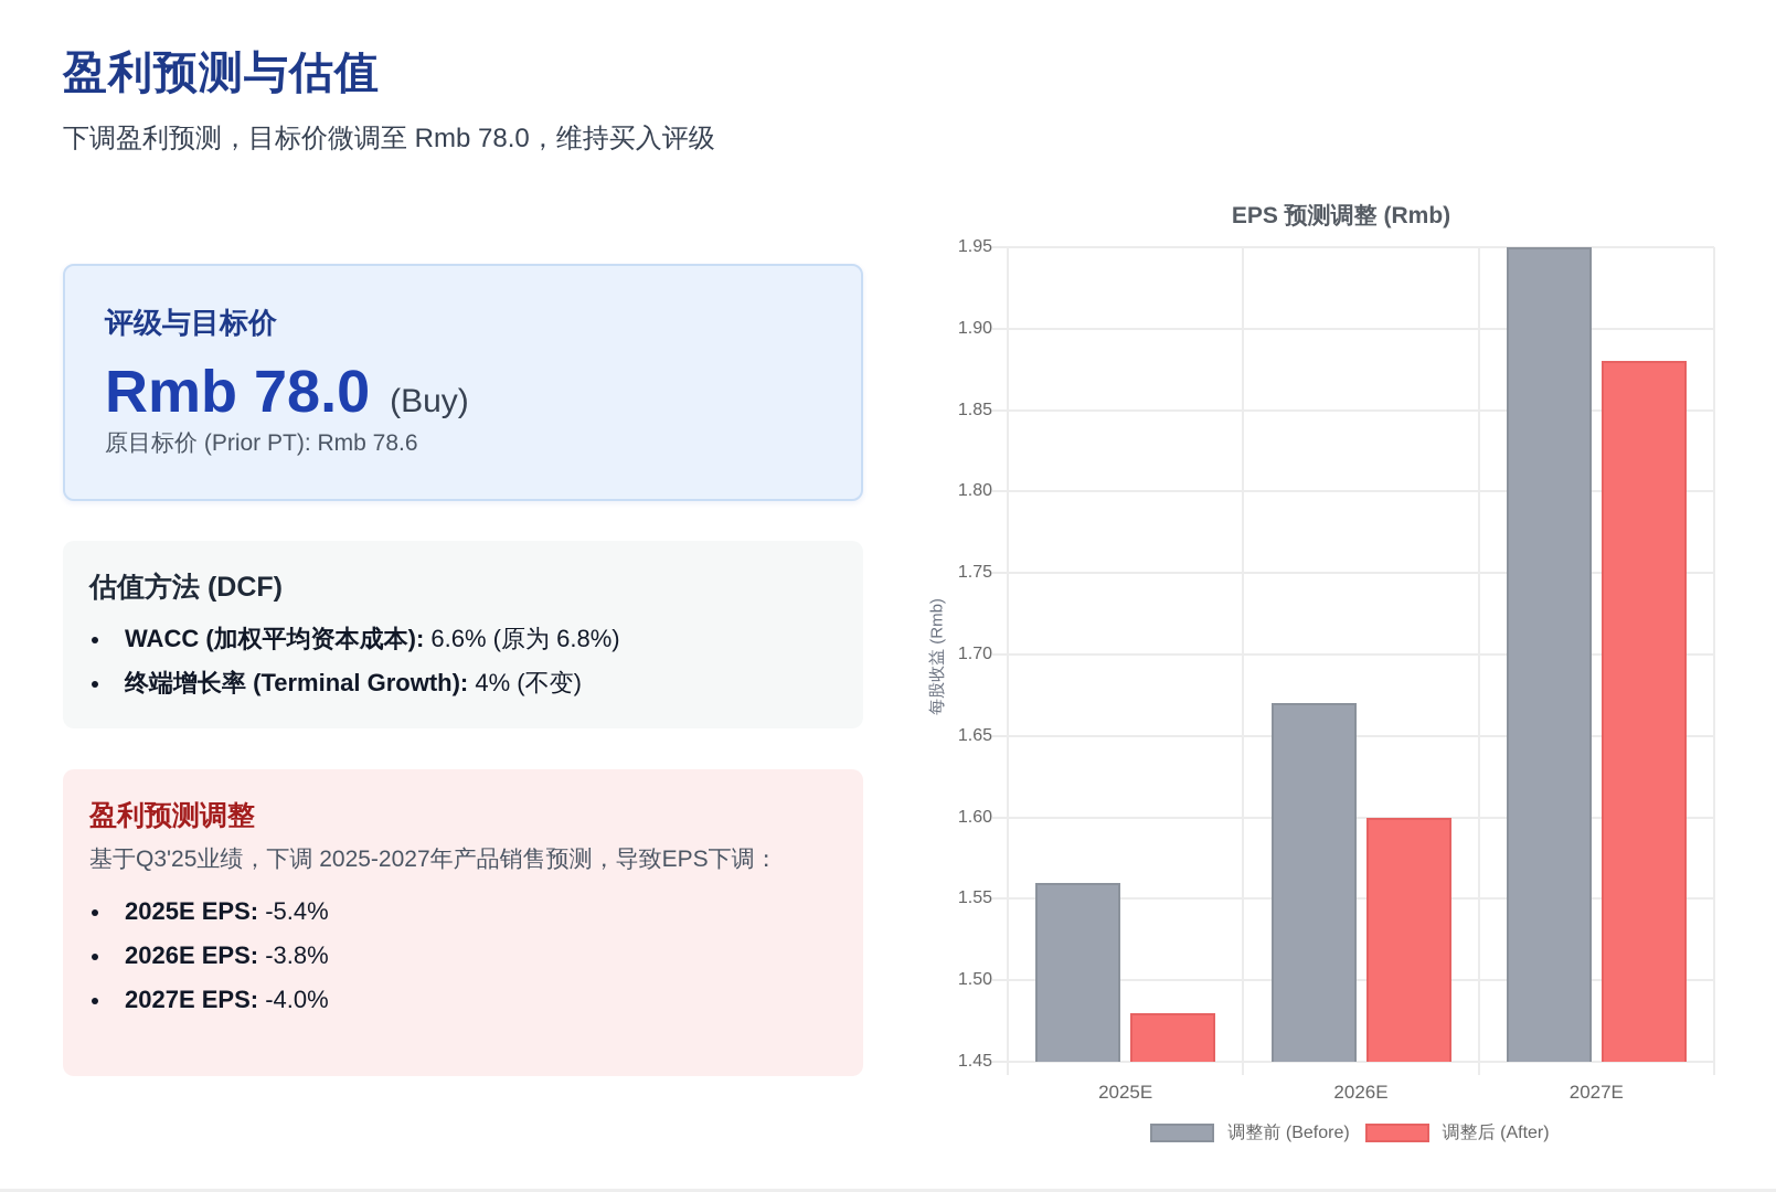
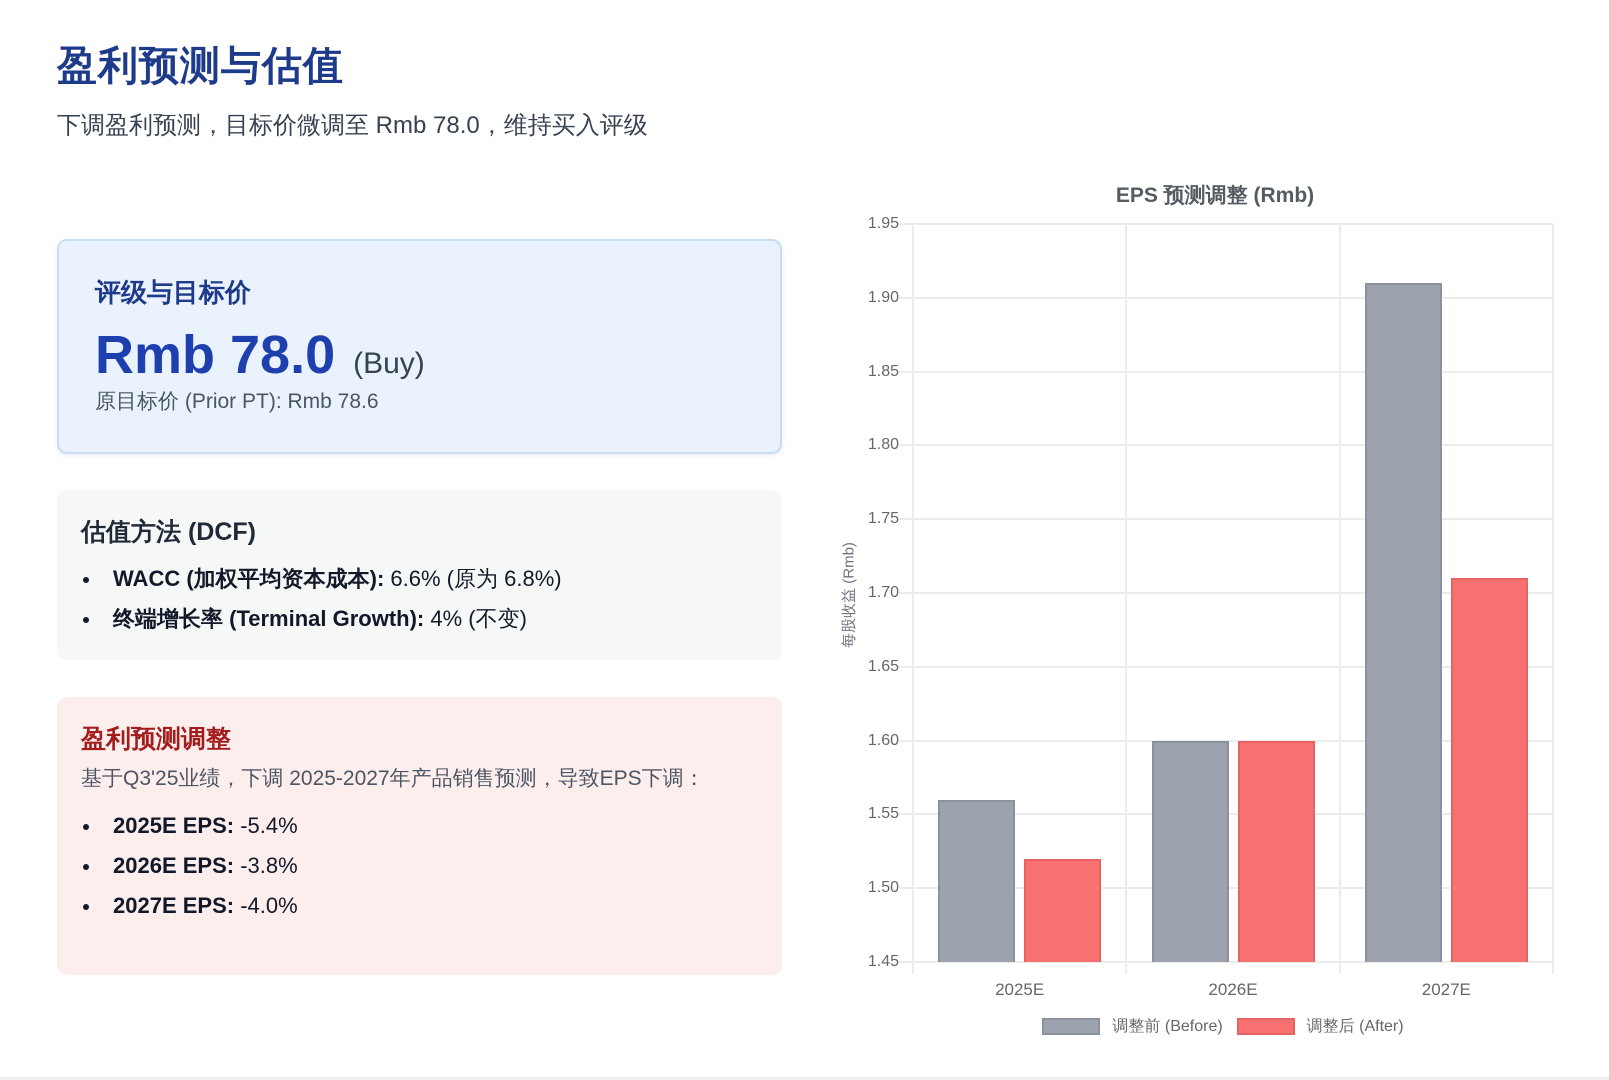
调整后 (After)/2025E: 1.48 -> 1.52
调整前 (Before)/2026E: 1.67 -> 1.60
调整前 (Before)/2027E: 1.95 -> 1.91
调整后 (After)/2027E: 1.88 -> 1.71
